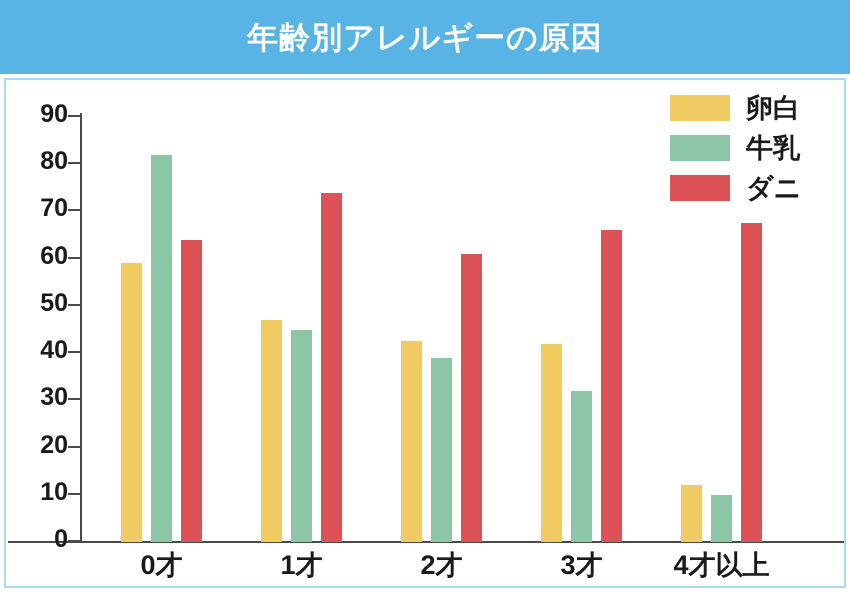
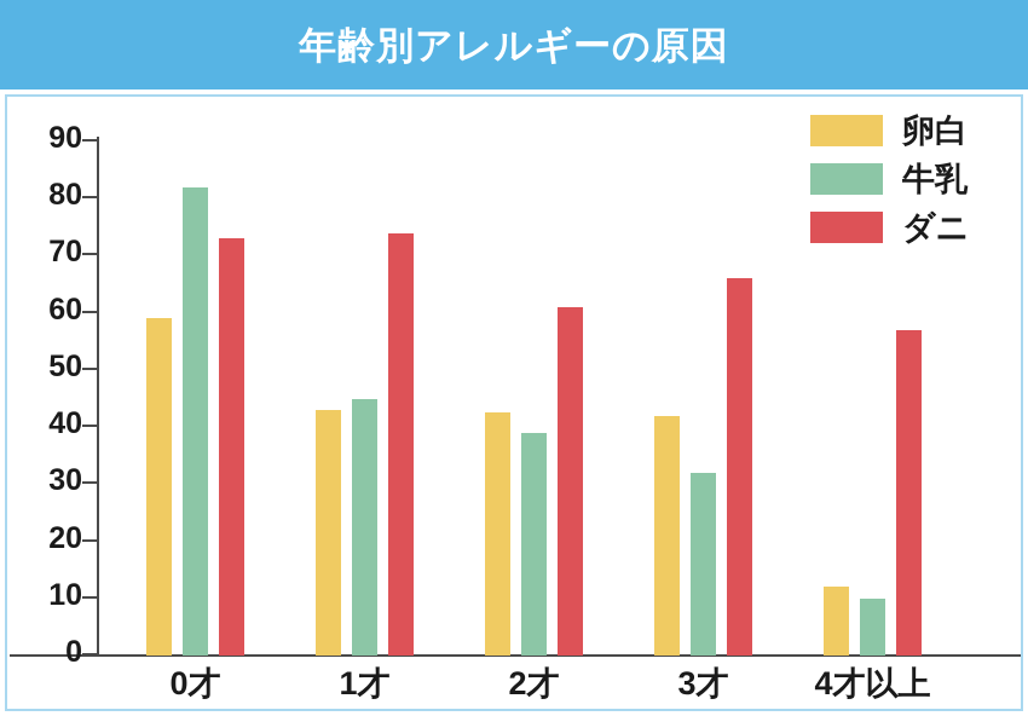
ダニ/0才: 64 -> 73
卵白/1才: 47 -> 43
ダニ/4才以上: 68 -> 57
